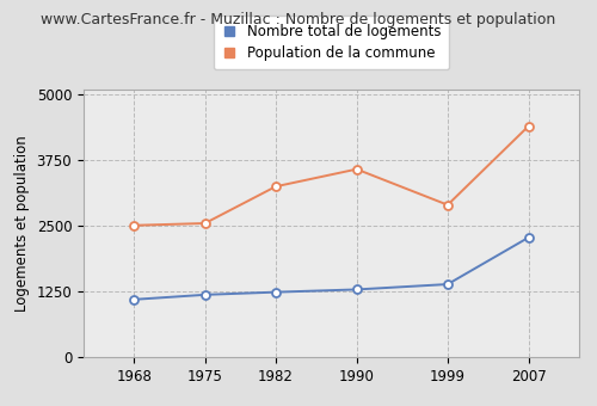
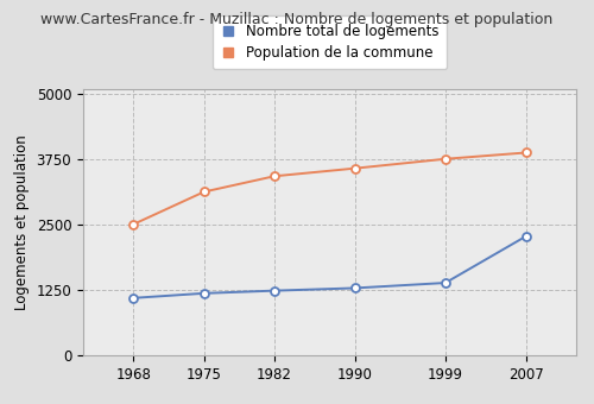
Population de la commune/1975: 2550 -> 3130
Population de la commune/1982: 3250 -> 3430
Population de la commune/1999: 2900 -> 3760
Population de la commune/2007: 4400 -> 3880
